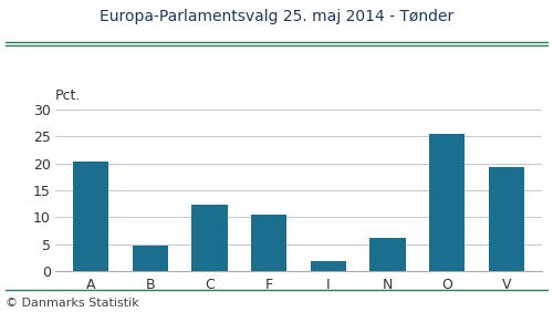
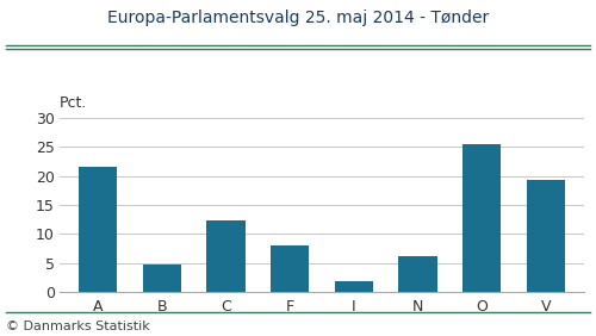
A: 20.3 -> 21.5
F: 10.5 -> 8.0
